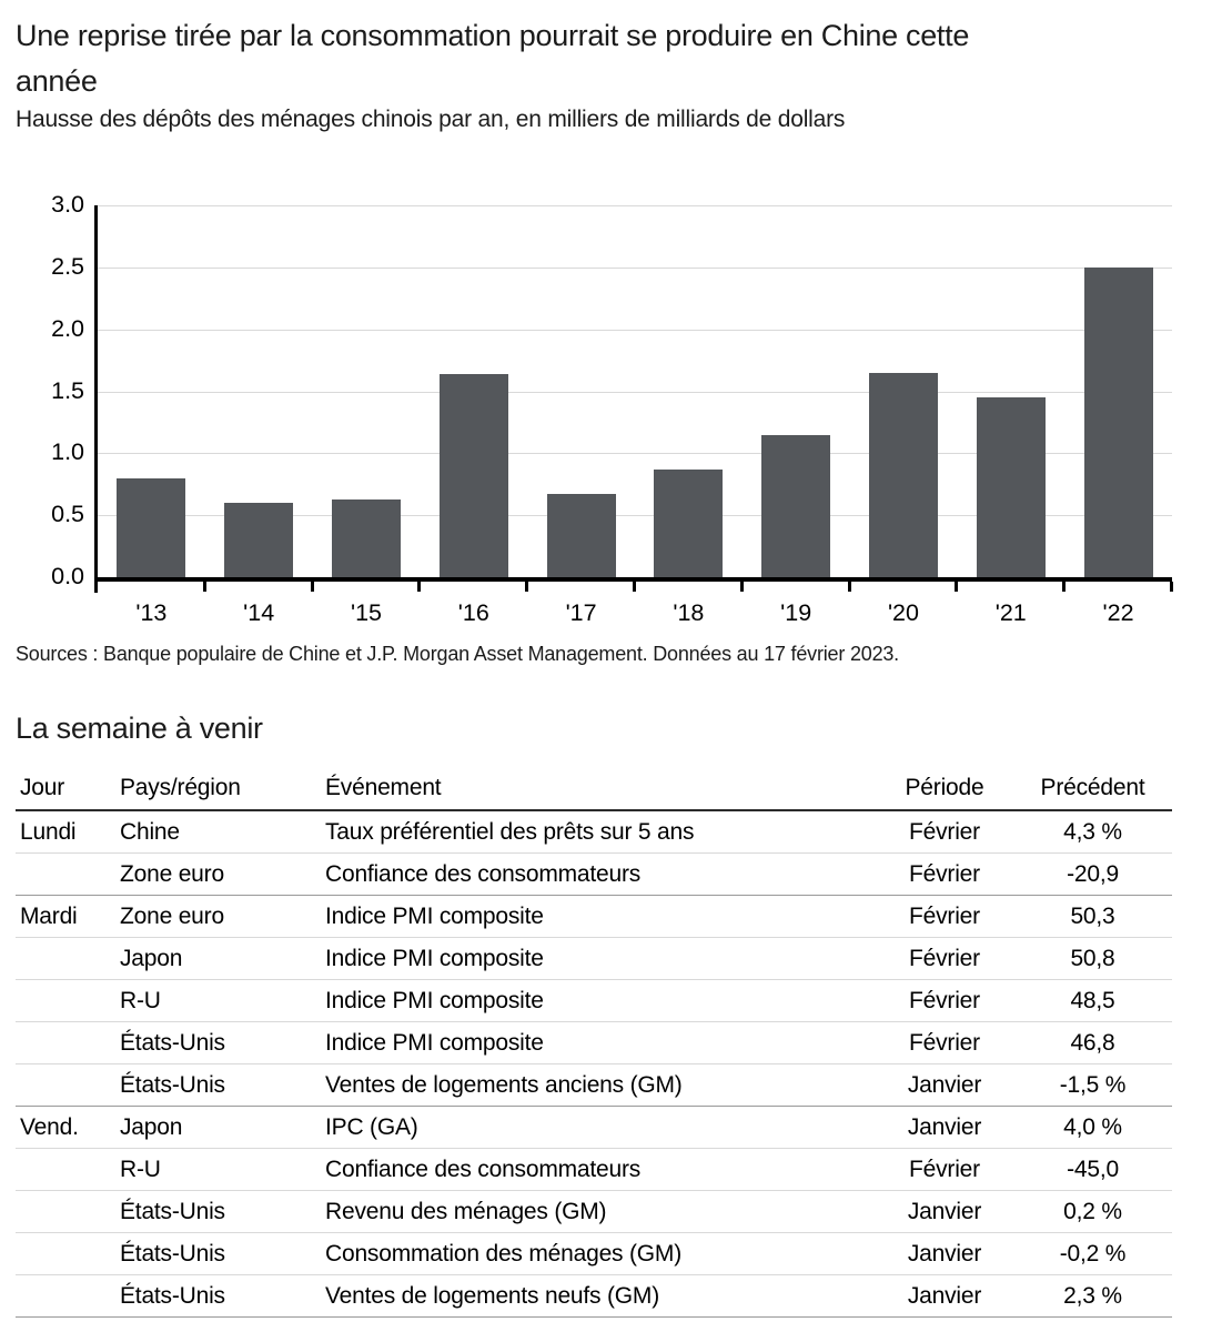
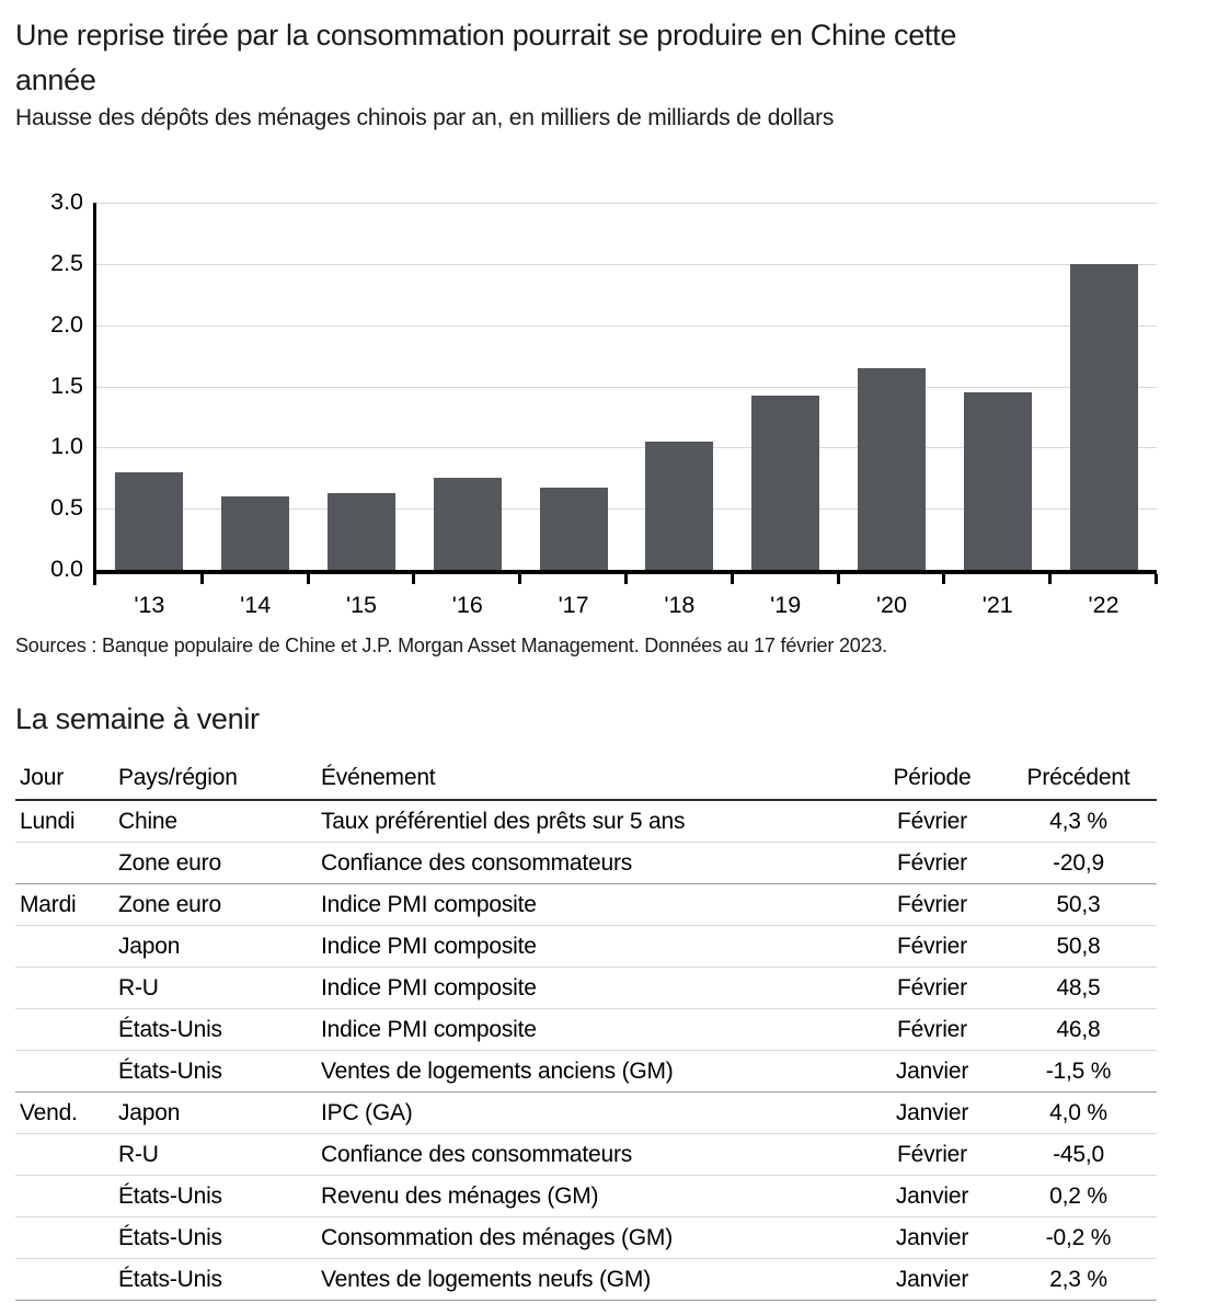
'16: 1.64 -> 0.75
'18: 0.87 -> 1.05
'19: 1.15 -> 1.42
